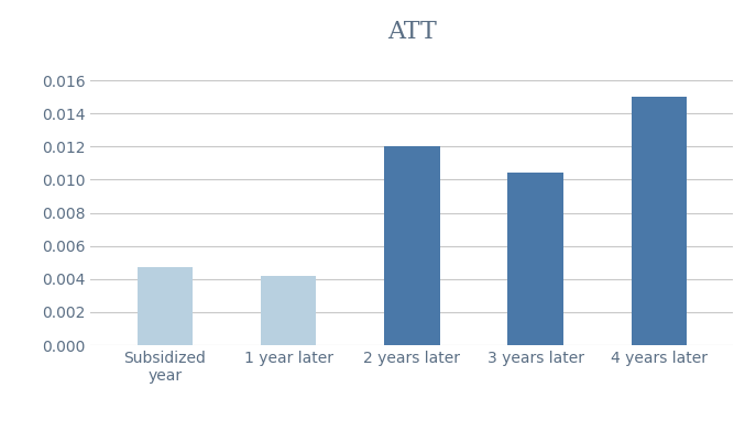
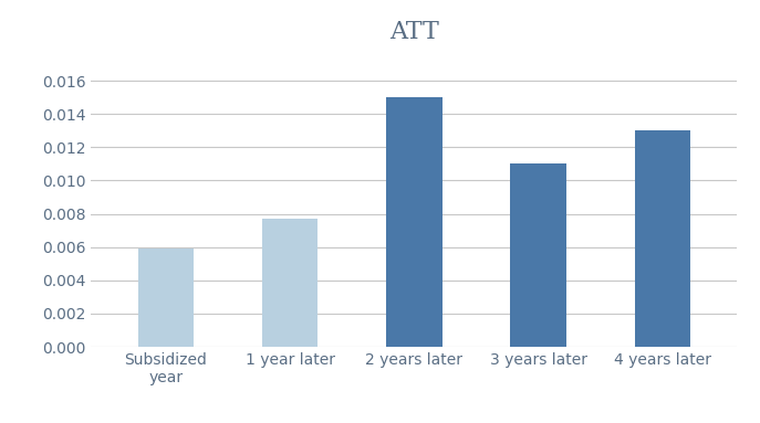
Subsidized year: 0.0047 -> 0.0059
1 year later: 0.0042 -> 0.0077
2 years later: 0.0120 -> 0.0150
3 years later: 0.0104 -> 0.0110
4 years later: 0.0150 -> 0.0130
